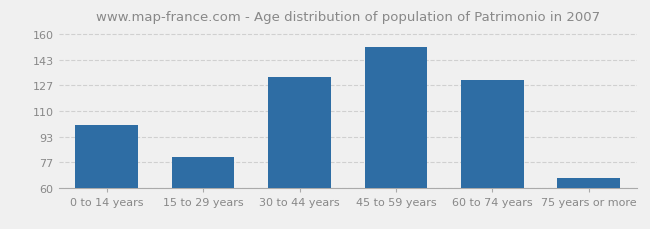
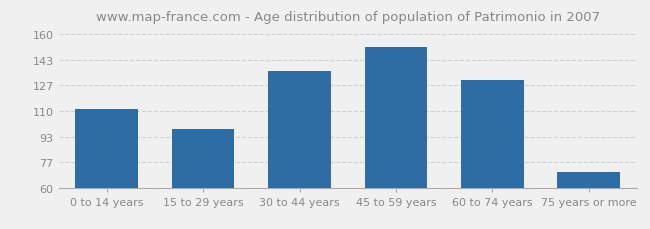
0 to 14 years: 101 -> 111
15 to 29 years: 80 -> 98
30 to 44 years: 132 -> 136
75 years or more: 66 -> 70
